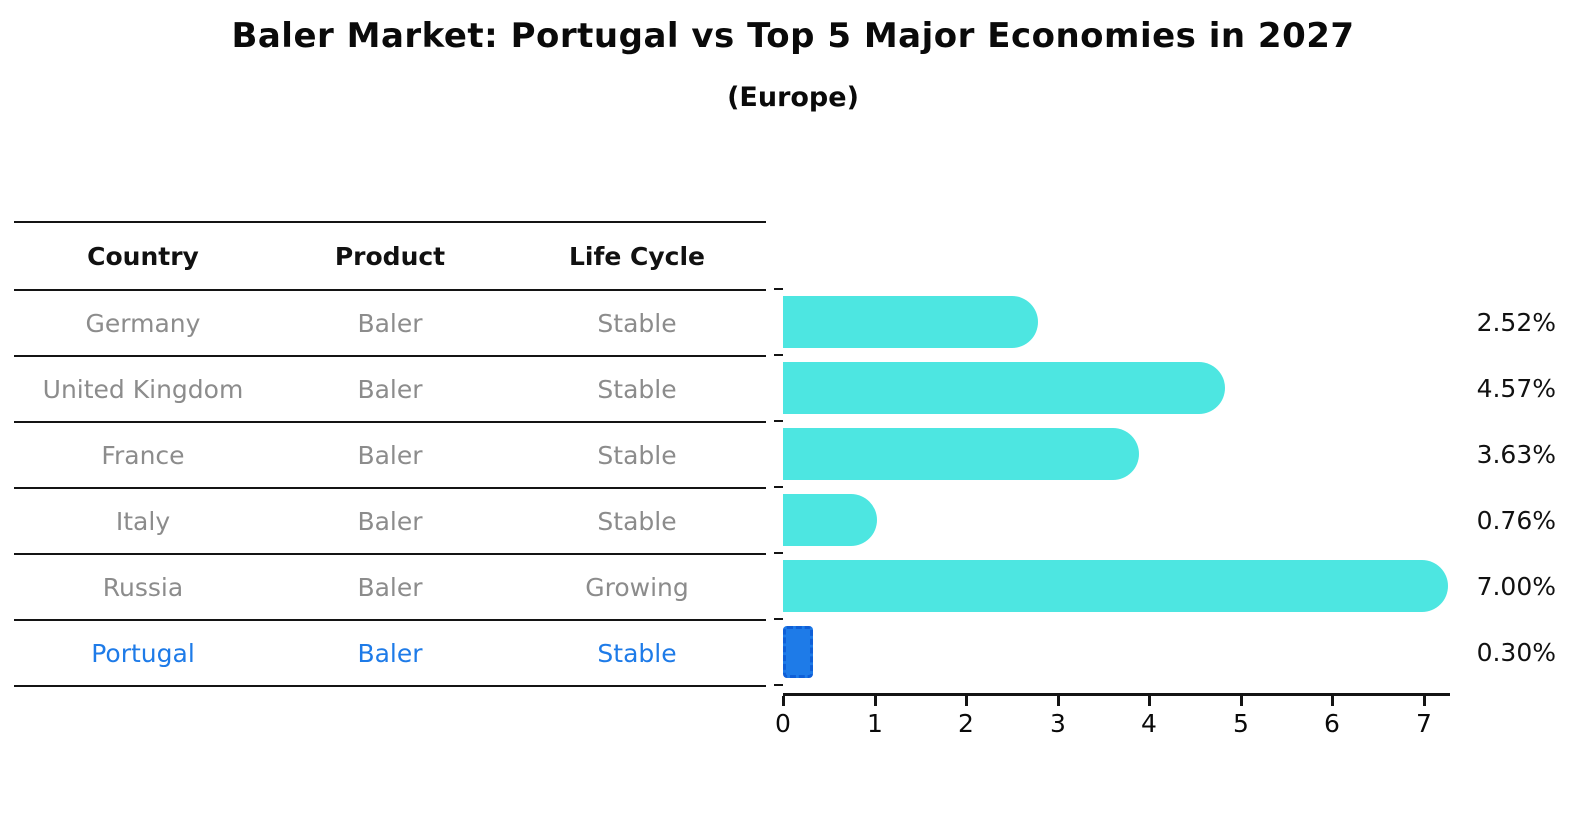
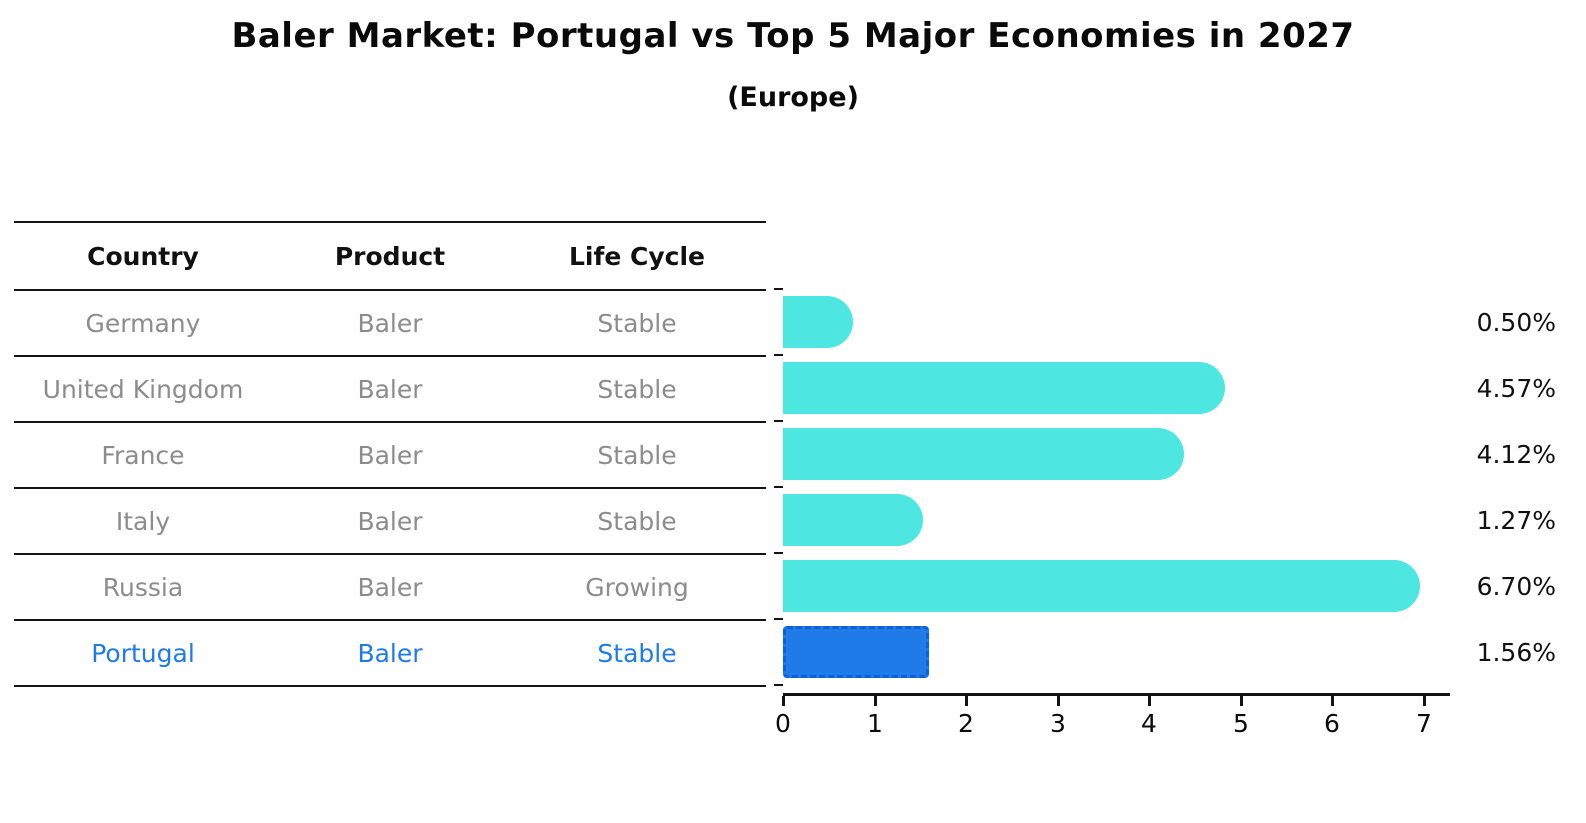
Germany: 2.52% -> 0.50%
France: 3.63% -> 4.12%
Italy: 0.76% -> 1.27%
Russia: 7.00% -> 6.70%
Portugal: 0.30% -> 1.56%
